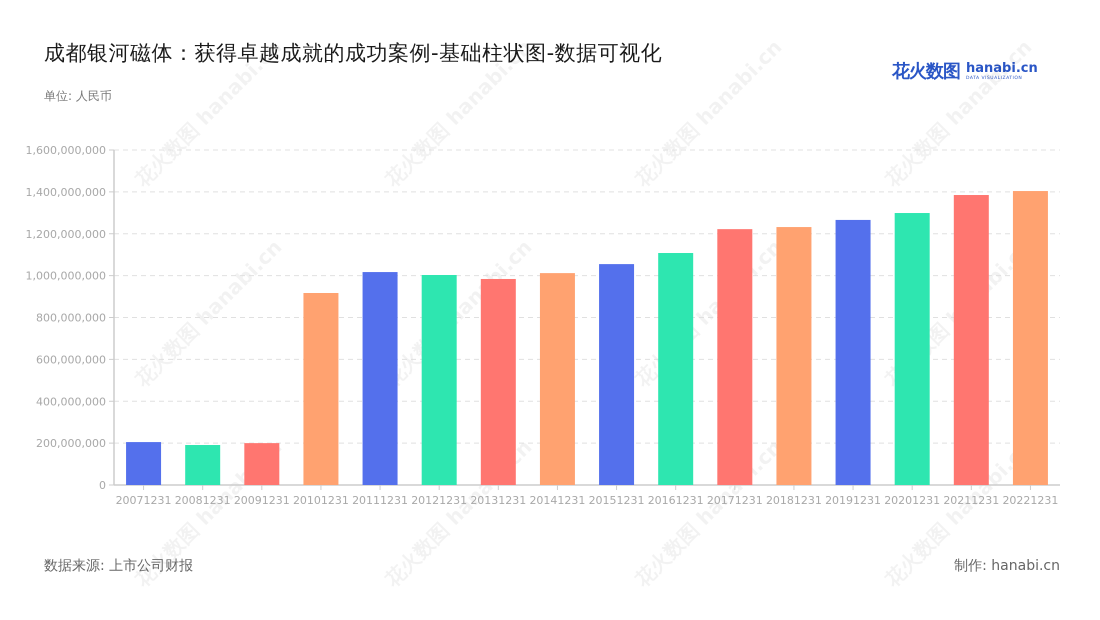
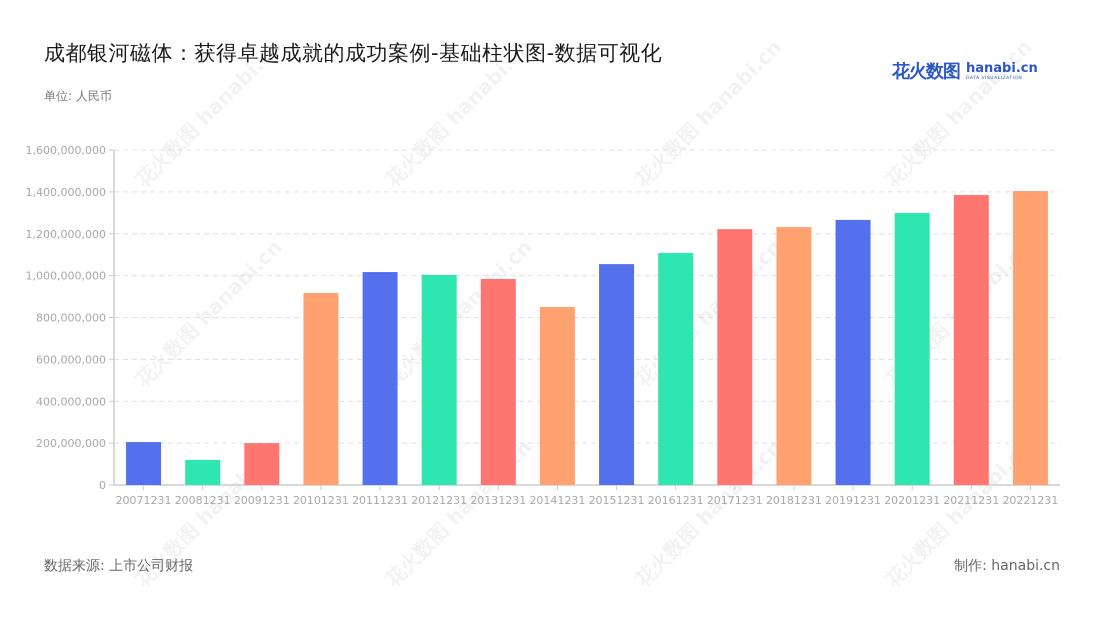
20081231: 190000000 -> 120000000
20141231: 1010000000 -> 850000000
